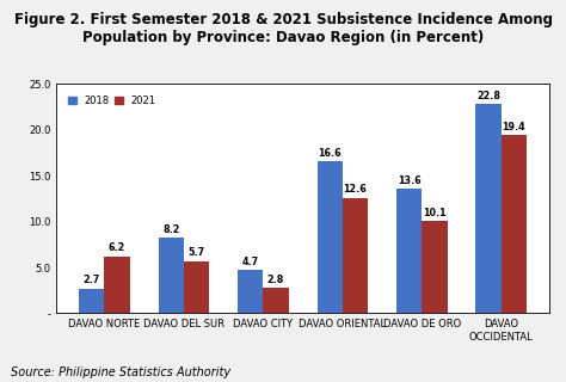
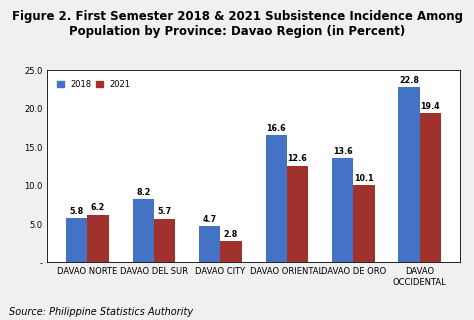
2018/DAVAO NORTE: 2.7 -> 5.8
